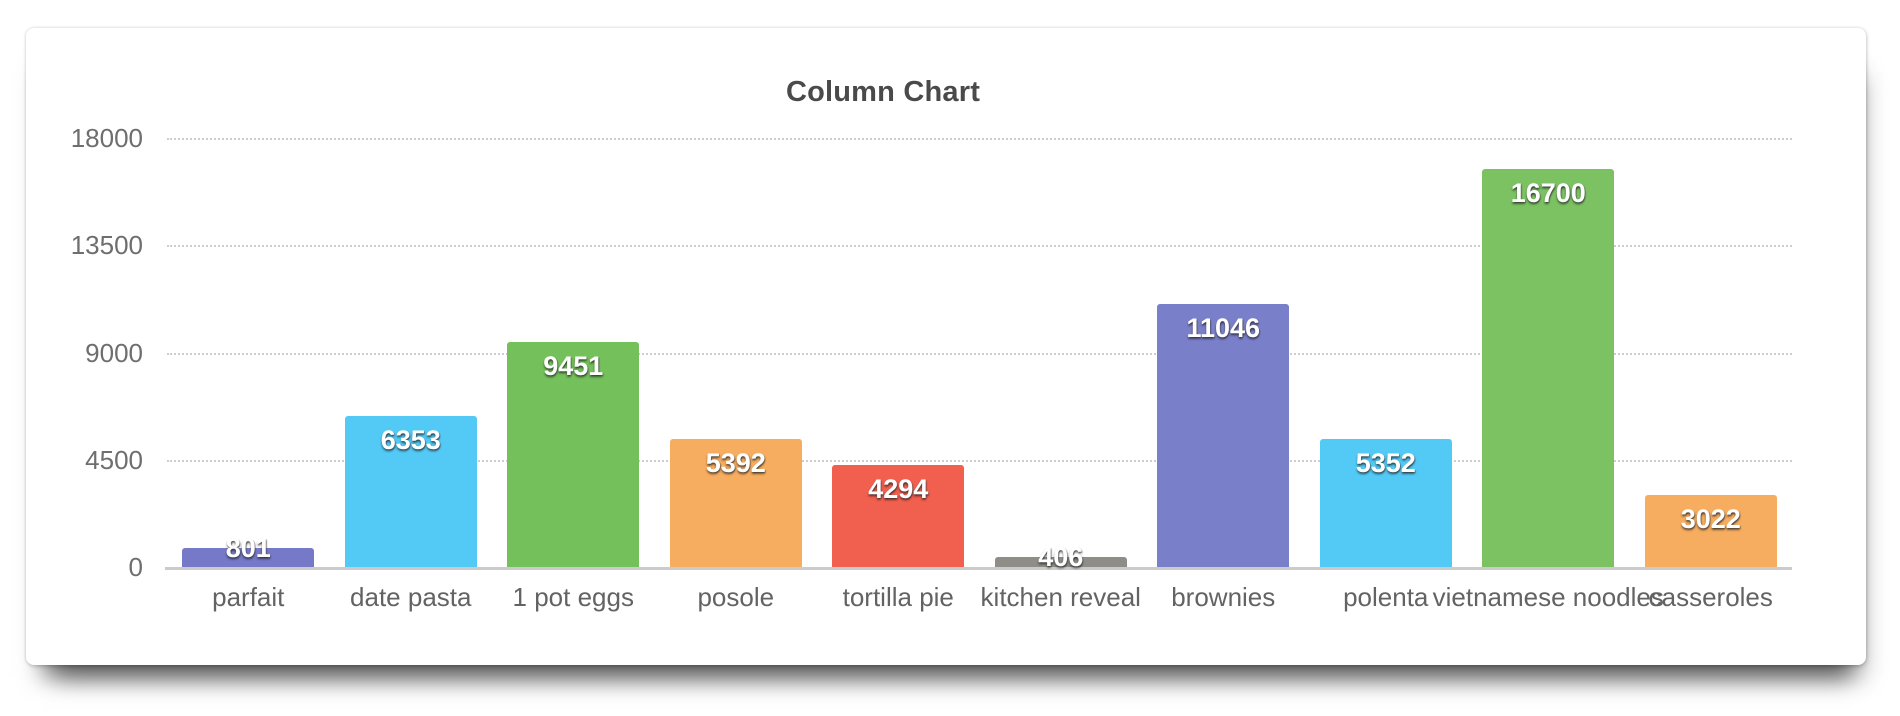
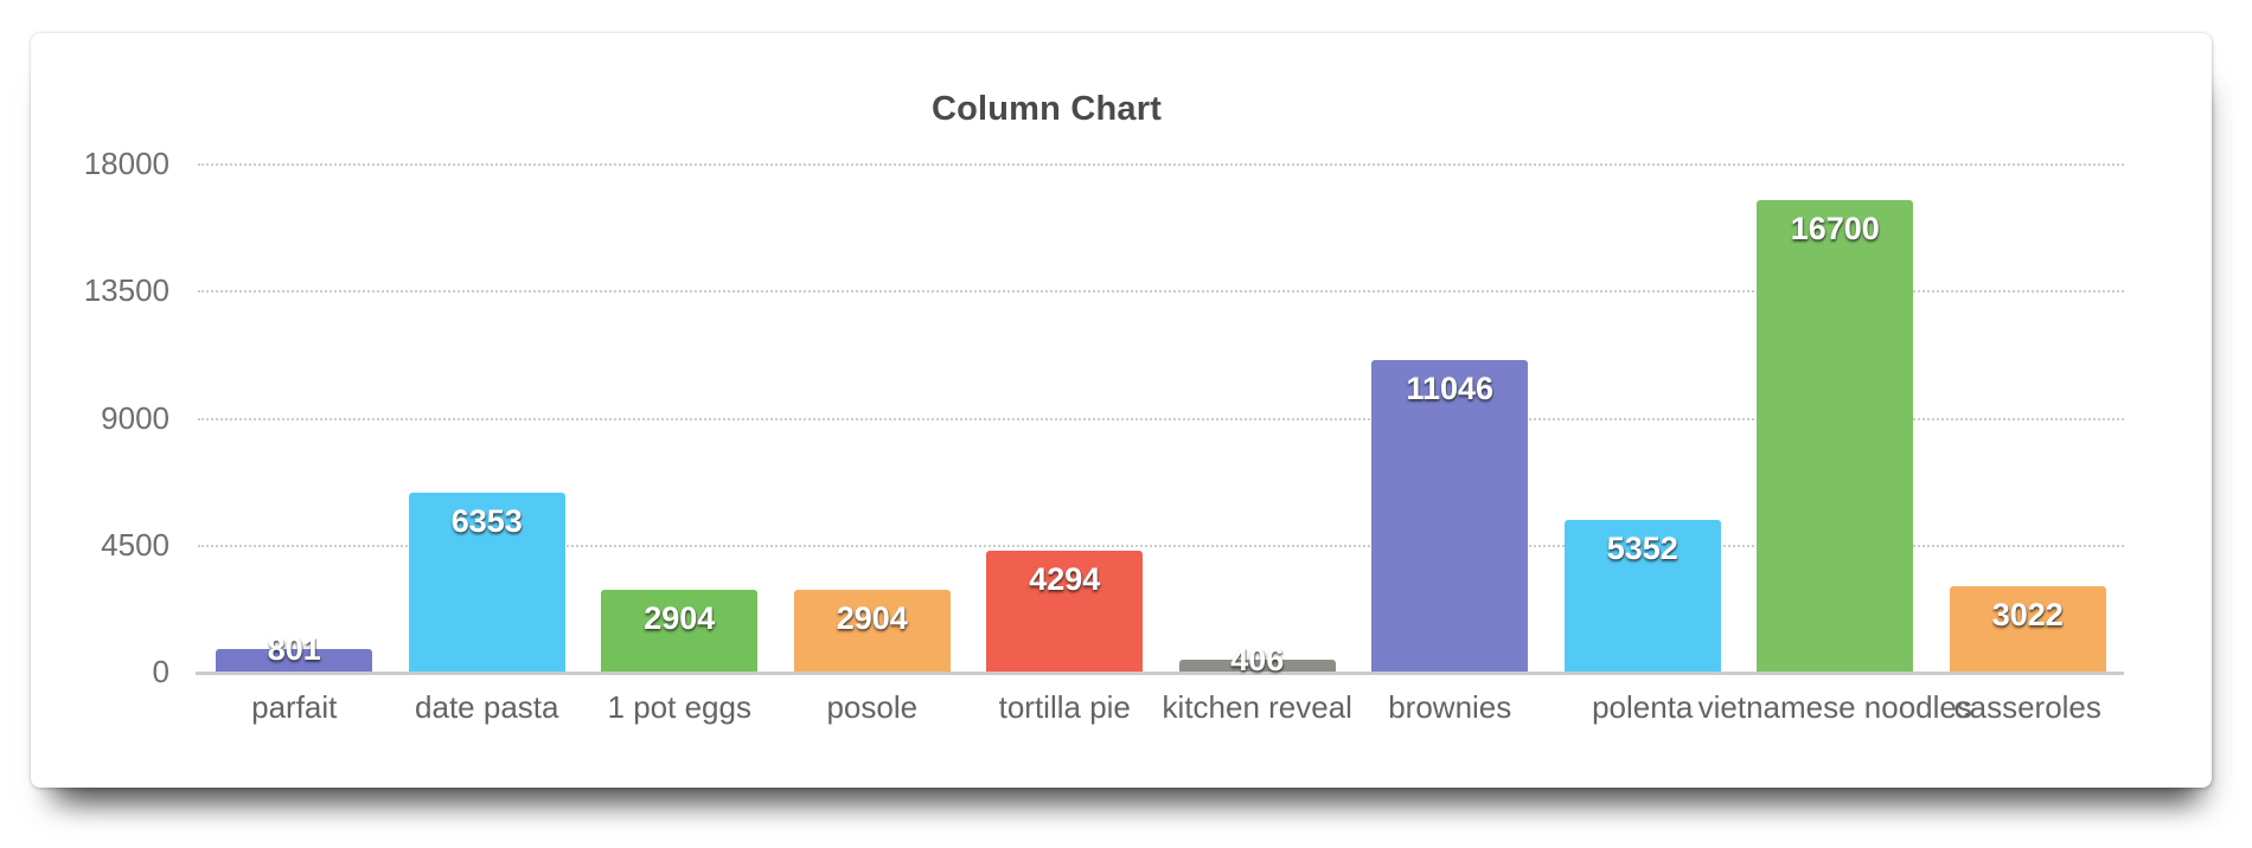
1 pot eggs: 9451 -> 2904
posole: 5392 -> 2904
